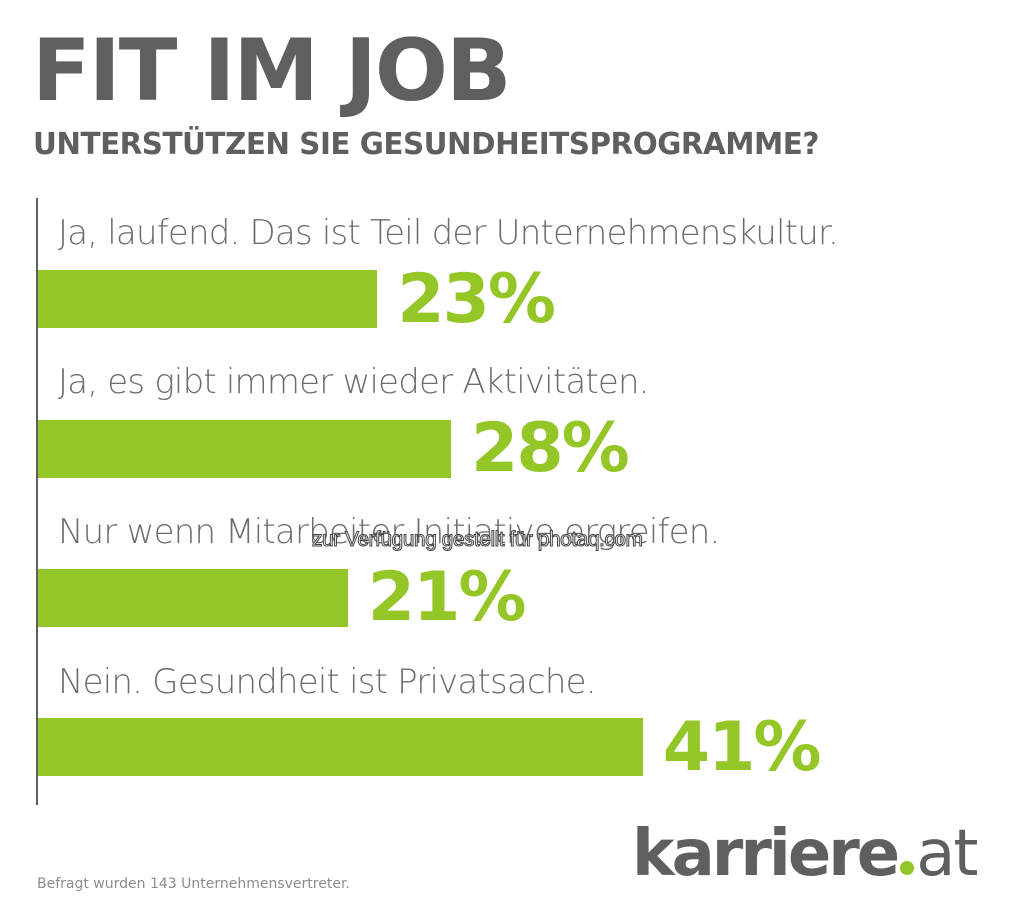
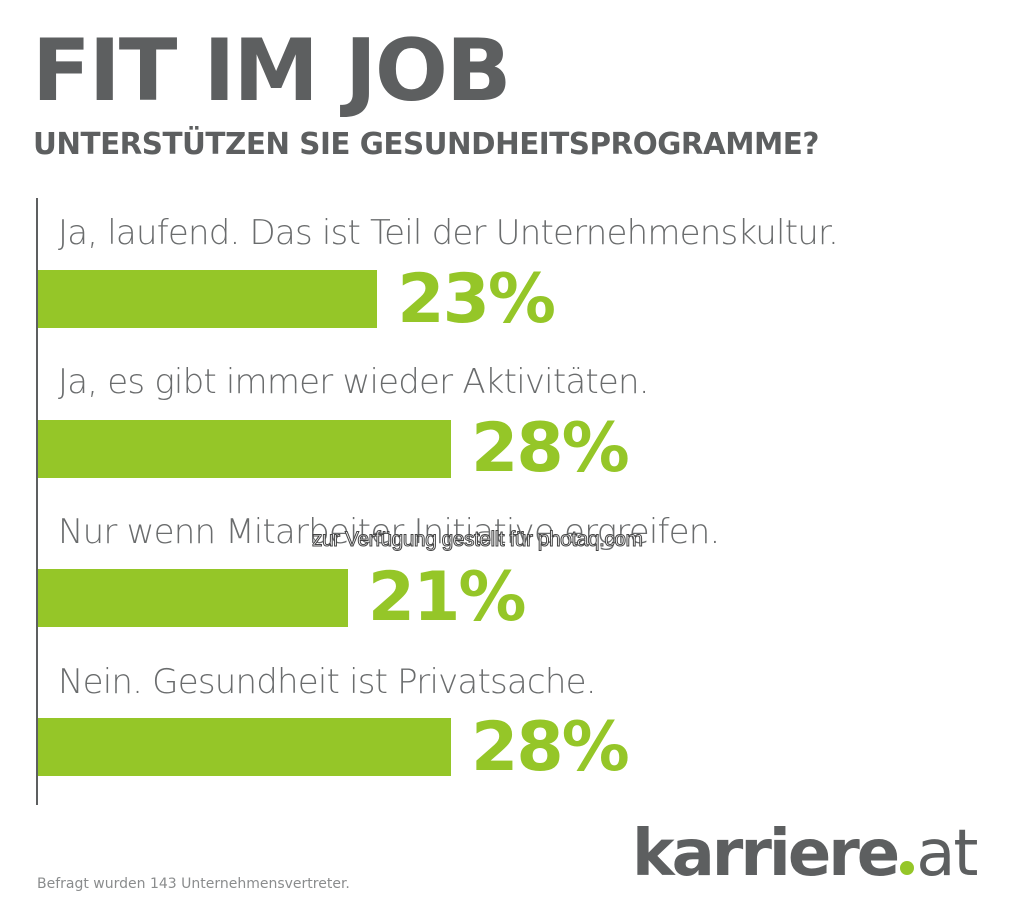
Nein. Gesundheit ist Privatsache.: 41% -> 28%
